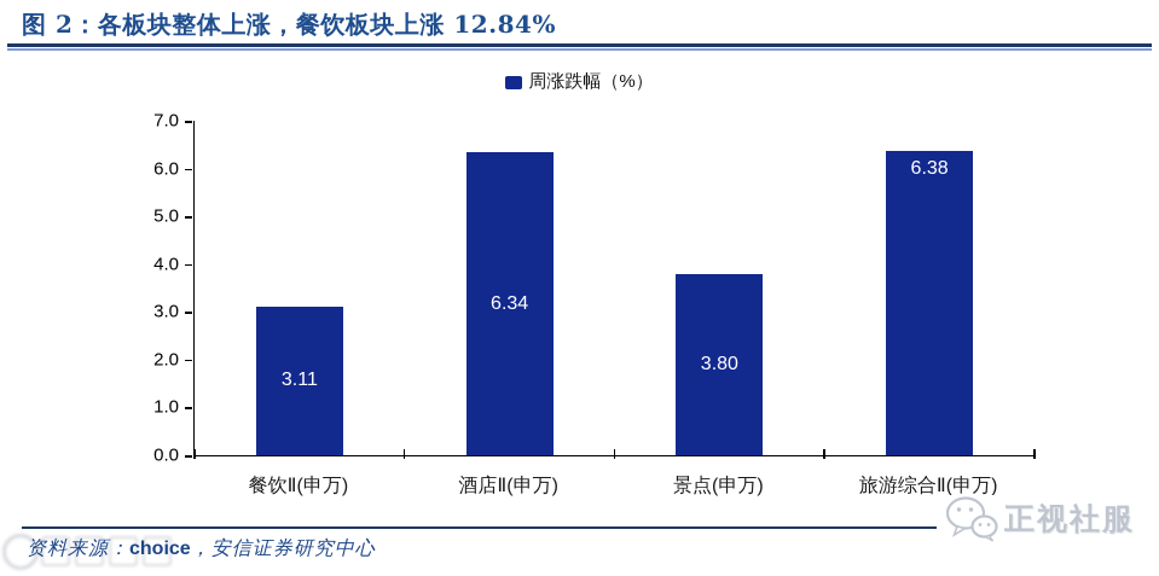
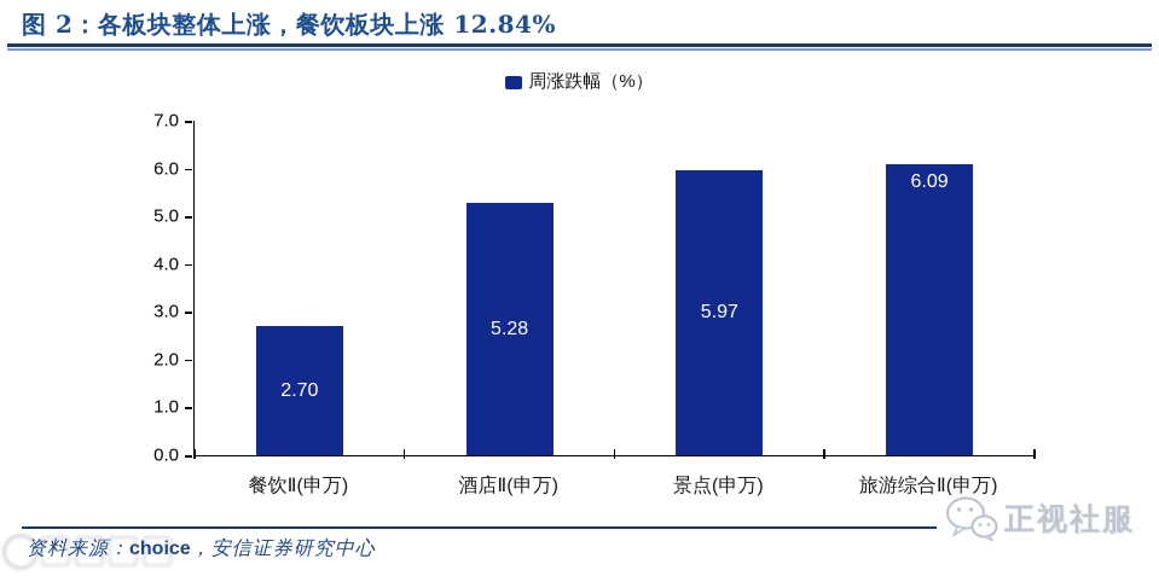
餐饮Ⅱ(申万): 3.11 -> 2.70
酒店Ⅱ(申万): 6.34 -> 5.28
景点(申万): 3.80 -> 5.97
旅游综合Ⅱ(申万): 6.38 -> 6.09
